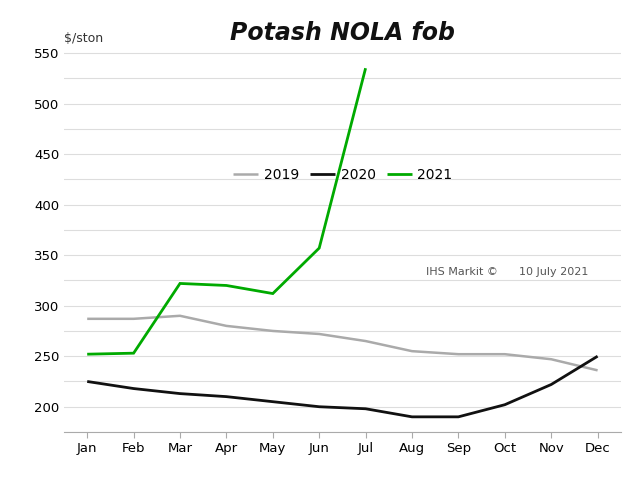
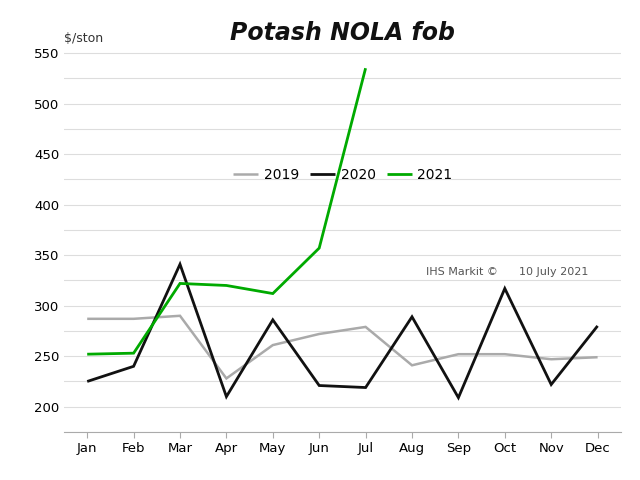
2020/Feb: 218 -> 240
2020/Mar: 213 -> 341
2019/Apr: 280 -> 228
2019/May: 275 -> 261
2020/May: 205 -> 286
2020/Jun: 200 -> 221
2019/Jul: 265 -> 279
2020/Jul: 198 -> 219
2019/Aug: 255 -> 241
2020/Aug: 190 -> 289
2020/Sep: 190 -> 209
2020/Oct: 202 -> 317
2019/Dec: 236 -> 249
2020/Dec: 250 -> 280
